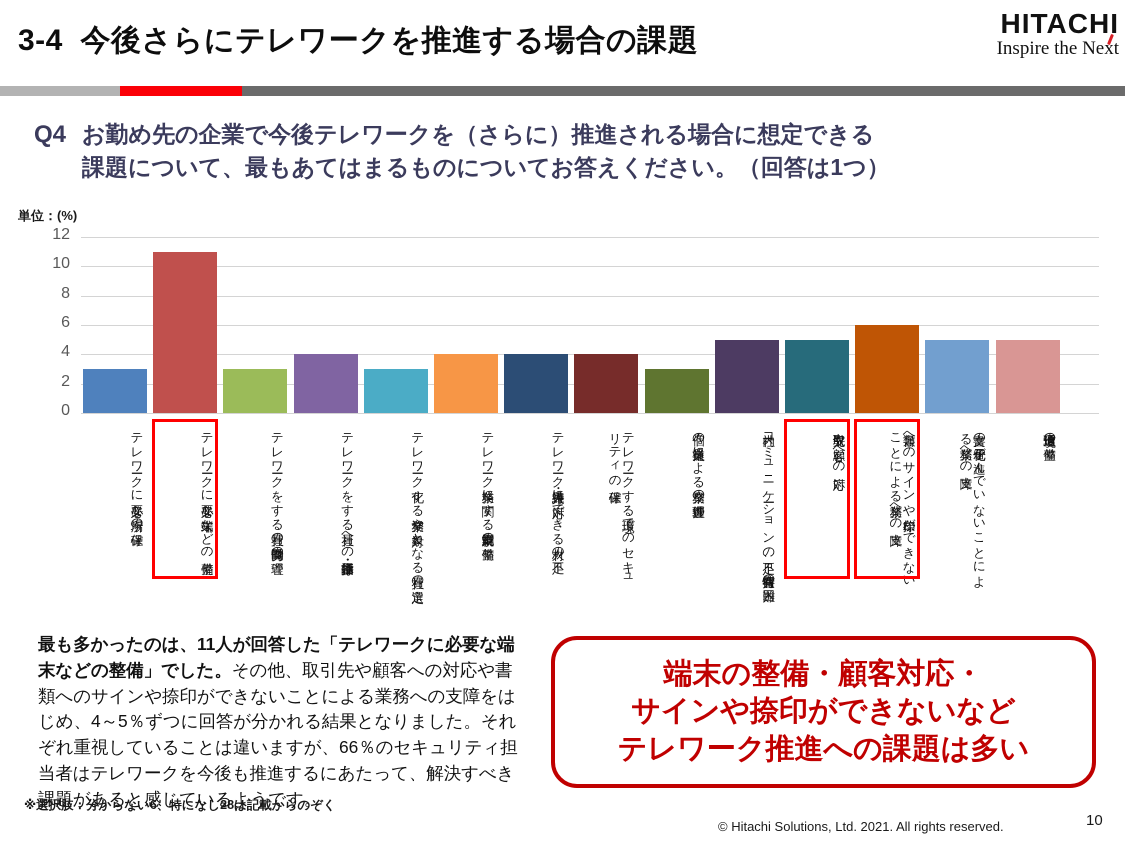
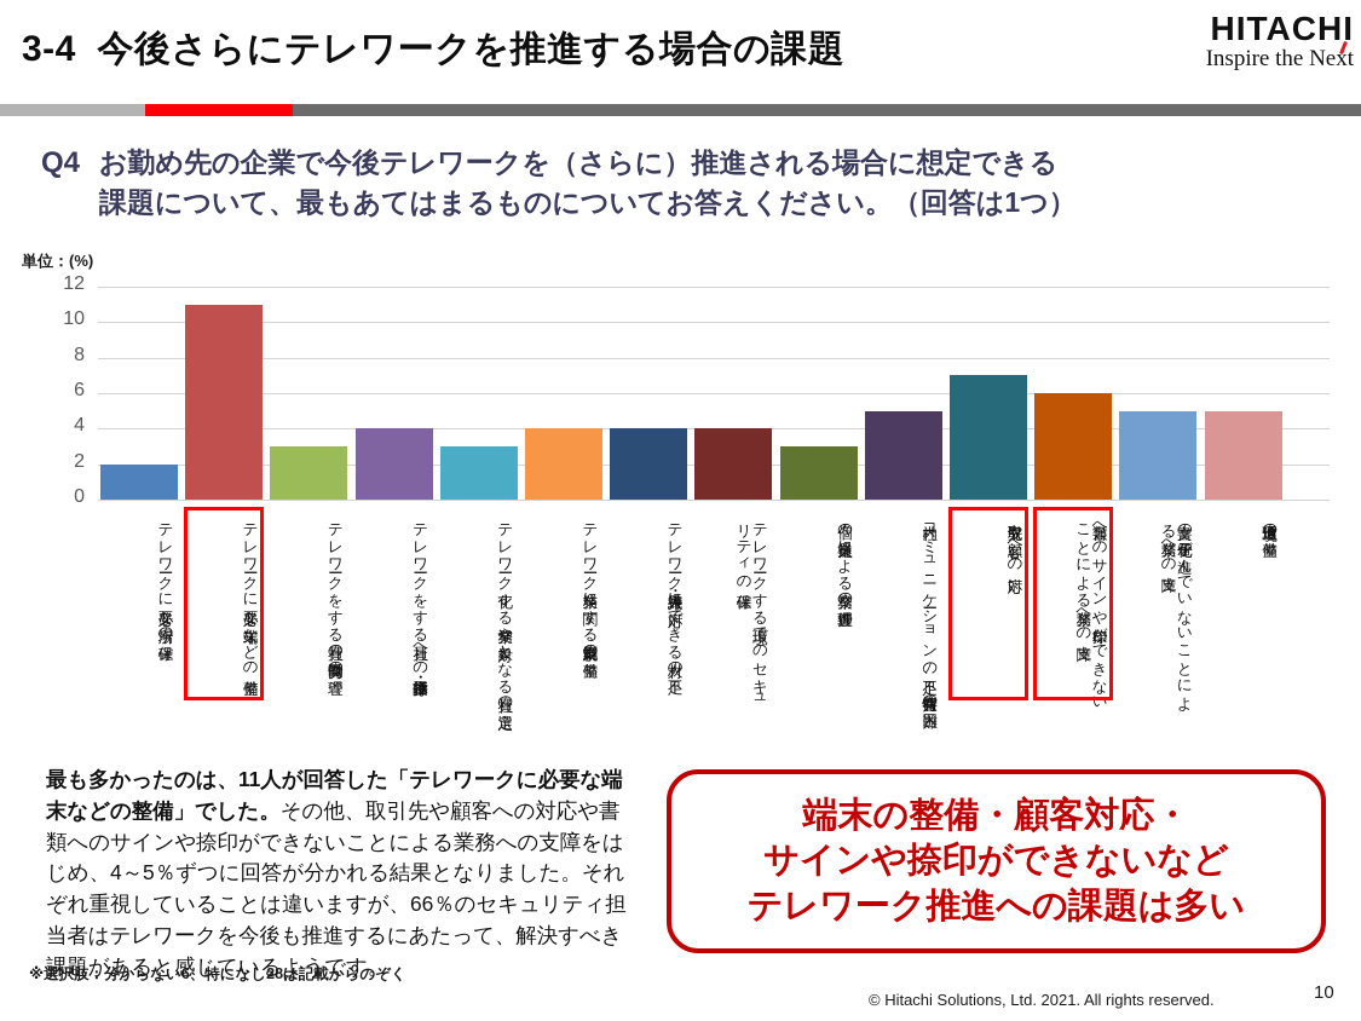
テレワークに必要な場所の確保: 3 -> 2
取引先や顧客への対応: 5 -> 7
